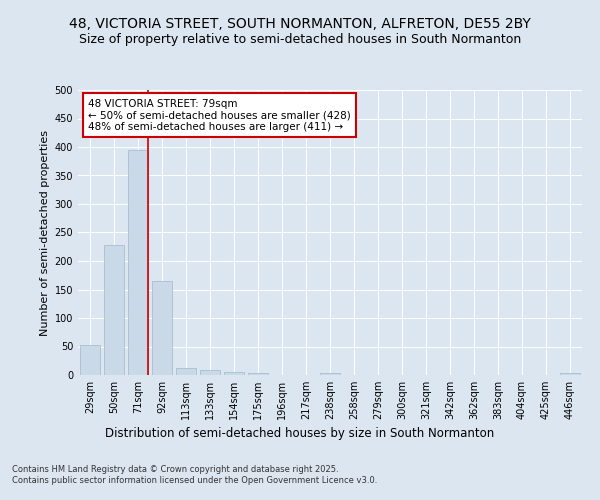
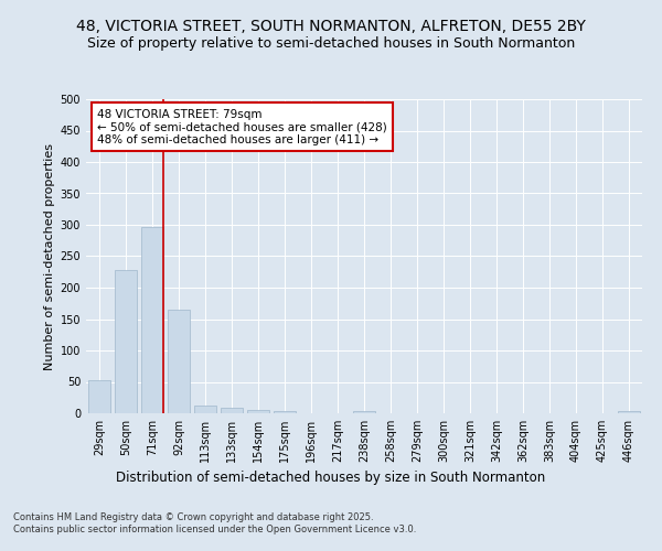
71sqm: 395 -> 296
